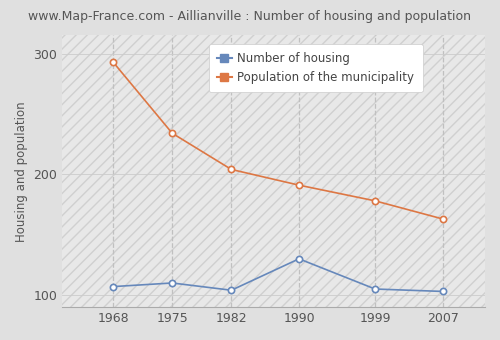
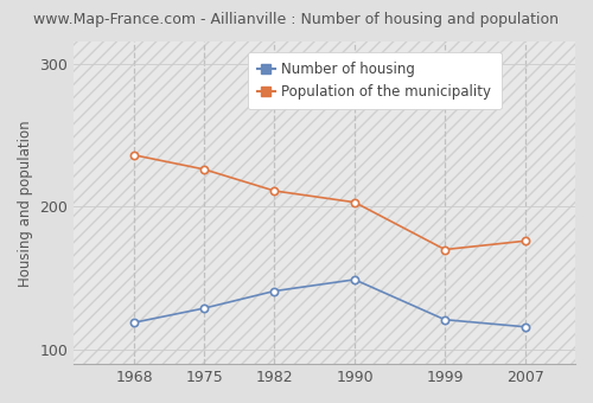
Number of housing/1968: 107 -> 119
Population of the municipality/1968: 293 -> 236
Number of housing/1975: 110 -> 129
Population of the municipality/1975: 234 -> 226
Number of housing/1982: 104 -> 141
Population of the municipality/1982: 204 -> 211
Number of housing/1990: 130 -> 149
Population of the municipality/1990: 191 -> 203
Number of housing/1999: 105 -> 121
Population of the municipality/1999: 178 -> 170
Number of housing/2007: 103 -> 116
Population of the municipality/2007: 163 -> 176
